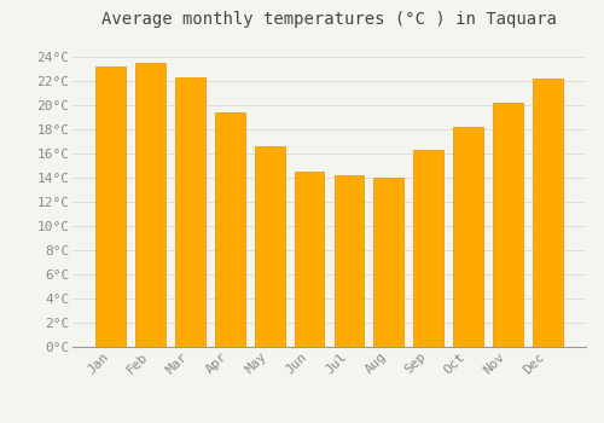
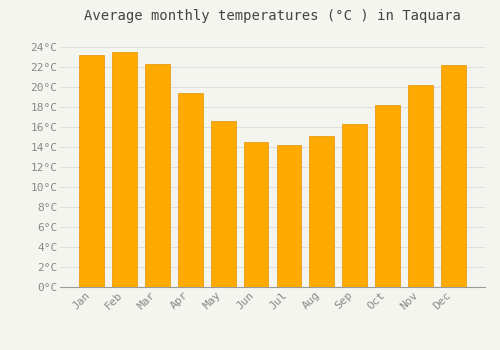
Aug: 14.0°C -> 15.1°C
